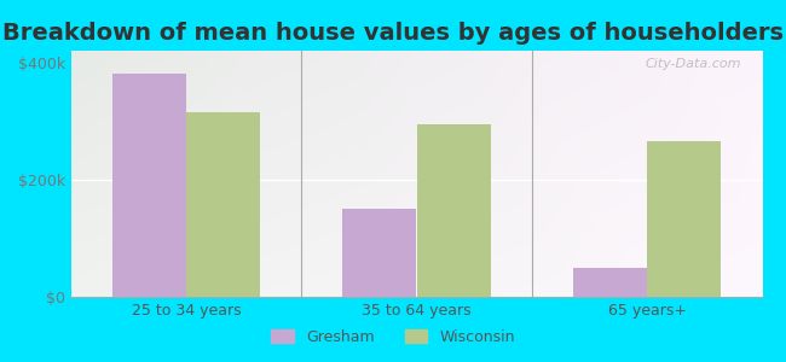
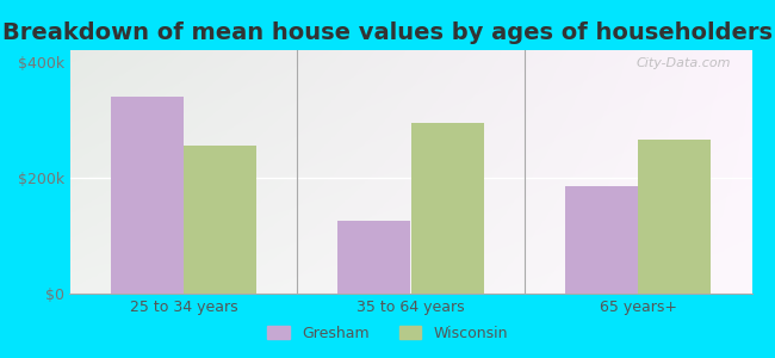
Gresham/25 to 34 years: $380k -> $340k
Wisconsin/25 to 34 years: $315k -> $255k
Gresham/35 to 64 years: $150k -> $125k
Gresham/65 years+: $50k -> $185k
